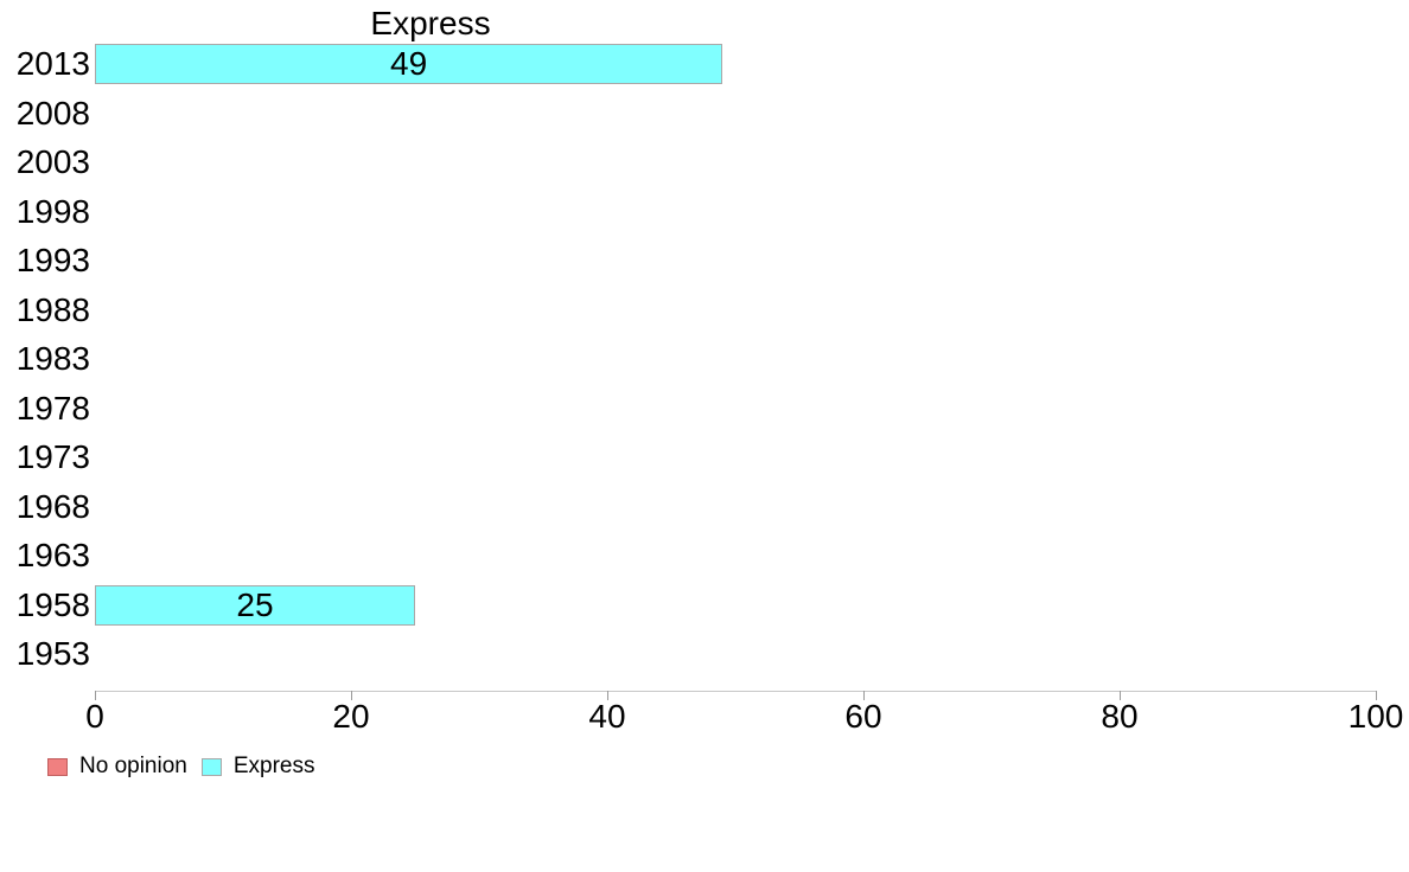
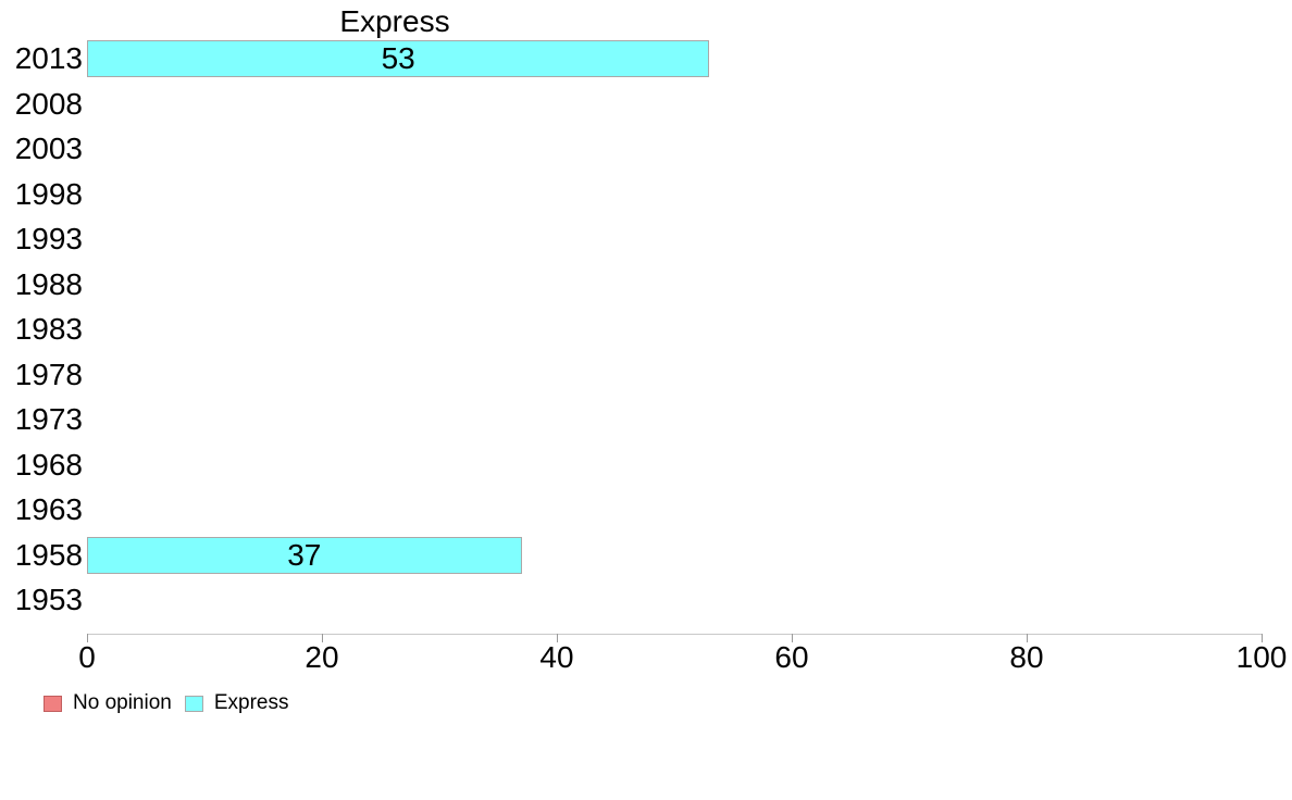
2013: 49 -> 53
1958: 25 -> 37
